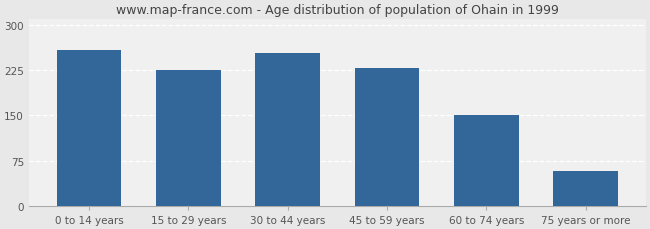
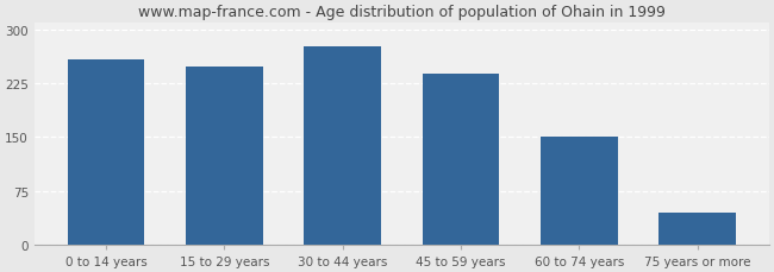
15 to 29 years: 225 -> 248
30 to 44 years: 253 -> 276
45 to 59 years: 228 -> 238
75 years or more: 58 -> 44
